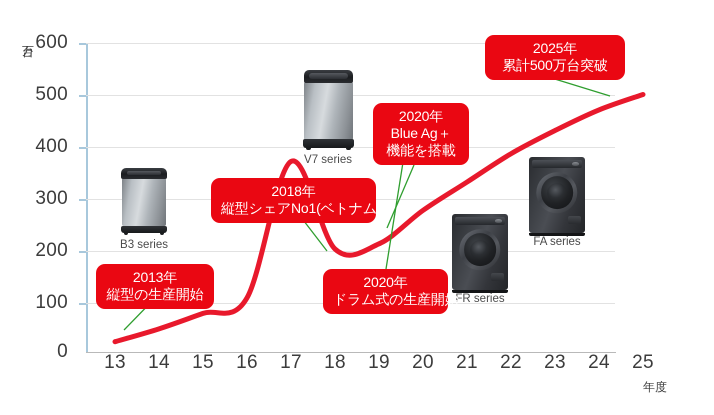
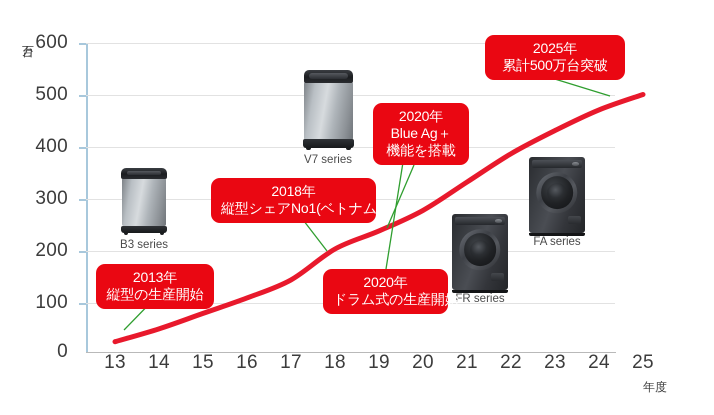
17: 370 -> 140
19: 210 -> 240
